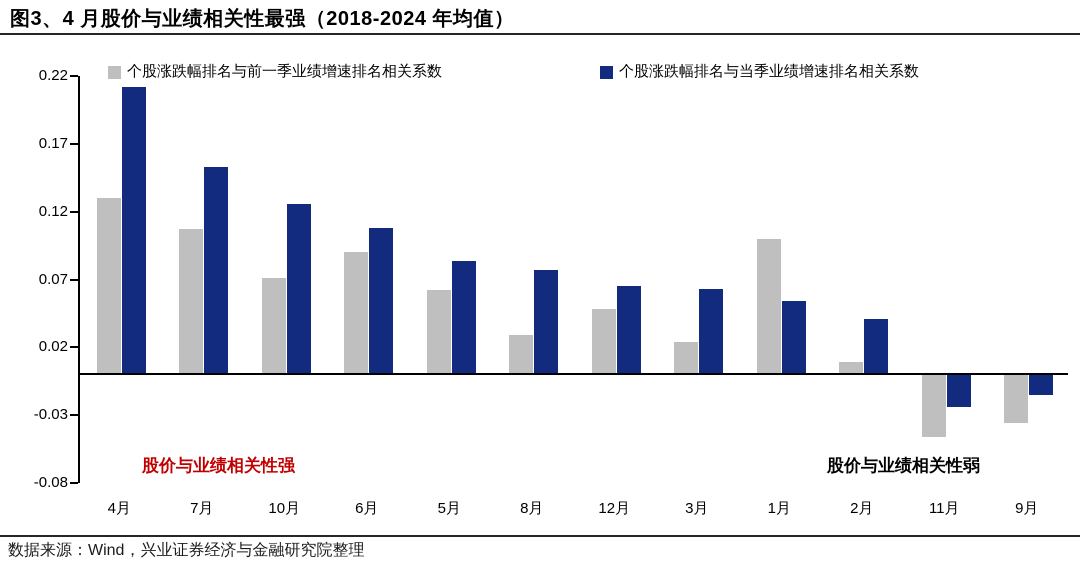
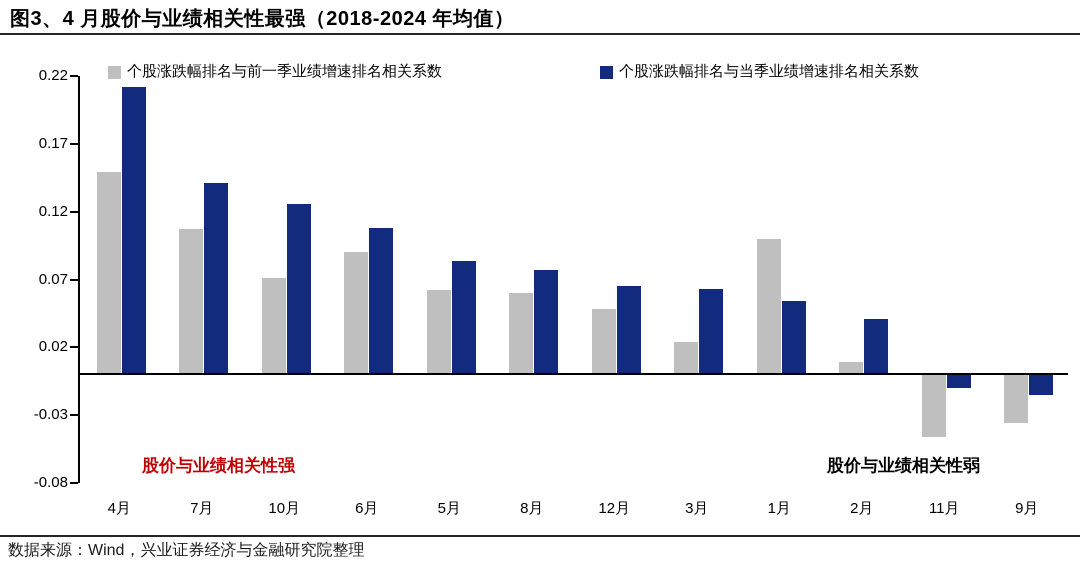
个股涨跌幅排名与前一季业绩增速排名相关系数/4月: 0.130 -> 0.149
个股涨跌幅排名与当季业绩增速排名相关系数/7月: 0.153 -> 0.141
个股涨跌幅排名与前一季业绩增速排名相关系数/8月: 0.029 -> 0.060
个股涨跌幅排名与当季业绩增速排名相关系数/11月: -0.024 -> -0.010
